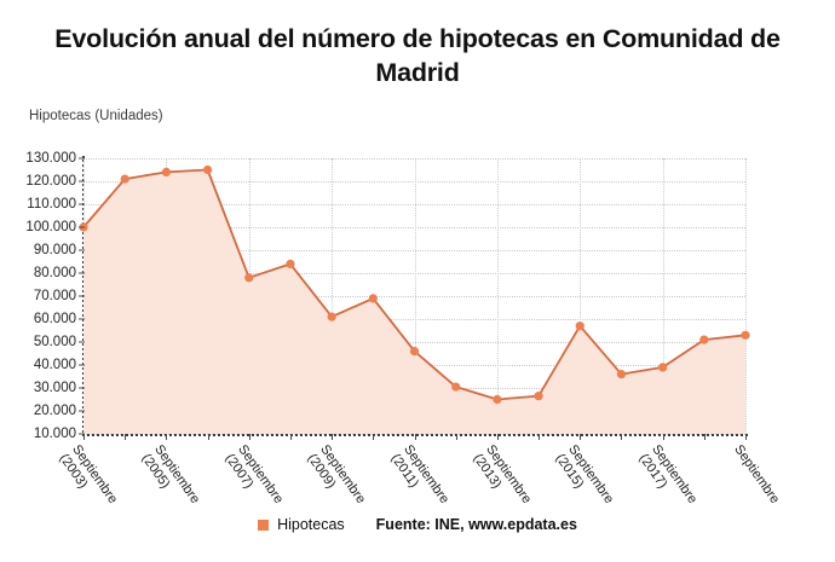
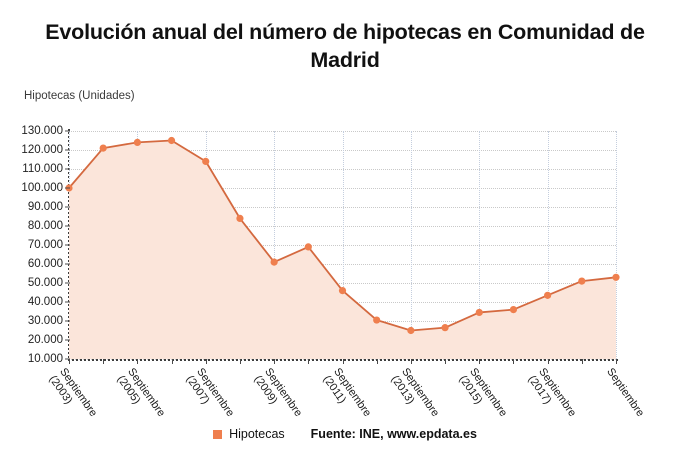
Septiembre (2007): 78000 -> 114000
Septiembre (2015): 57000 -> 34000
Septiembre (2017): 39000 -> 44000
